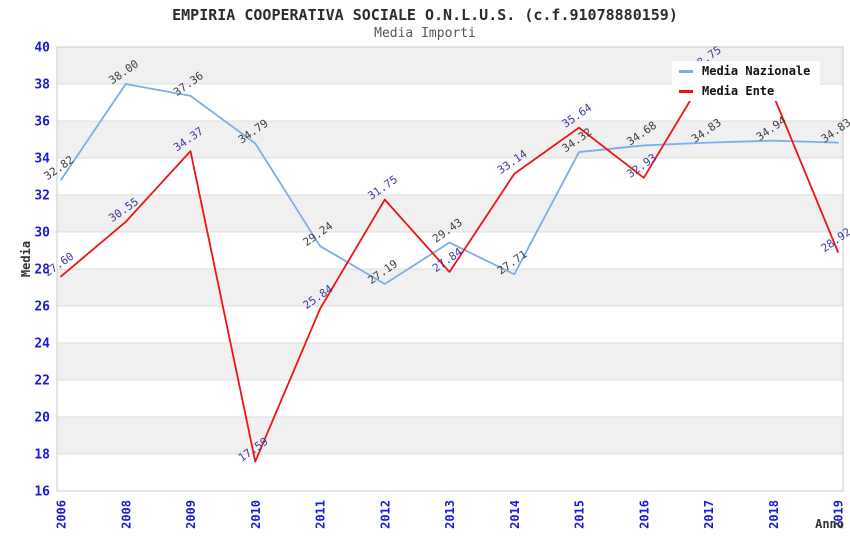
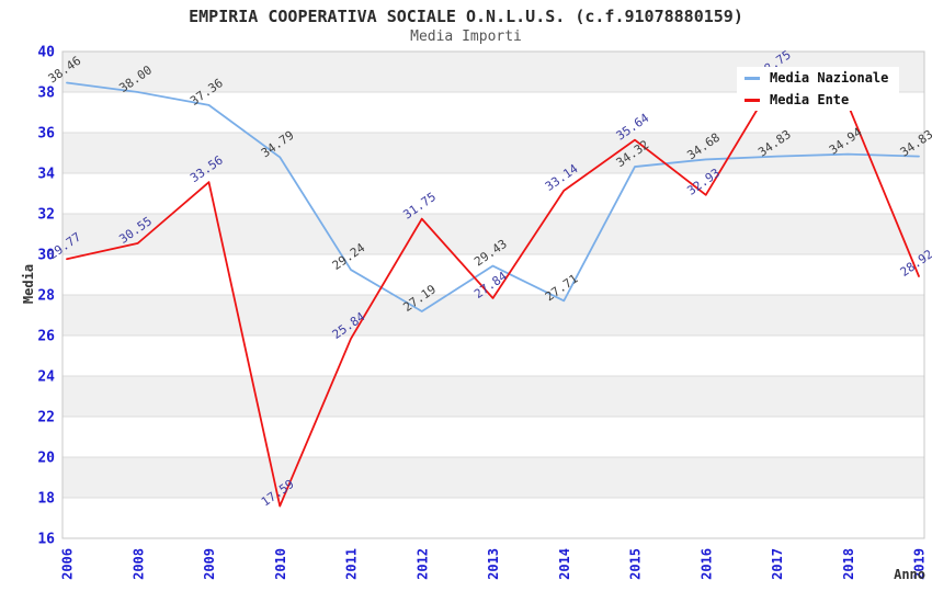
Media Nazionale/2006: 32.82 -> 38.46
Media Ente/2006: 27.60 -> 29.77
Media Ente/2009: 34.37 -> 33.56
